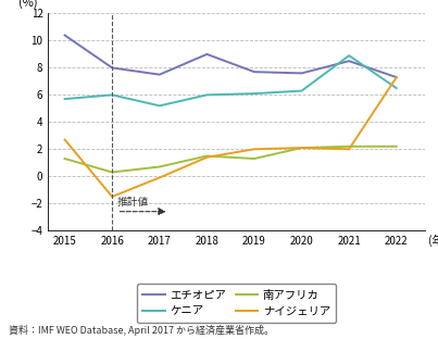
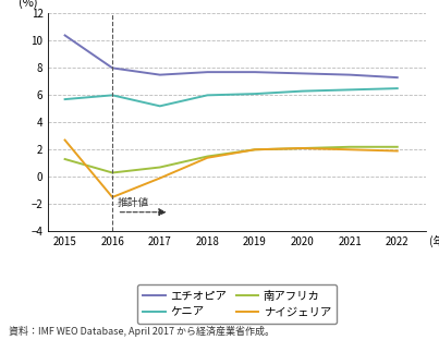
エチオピア/2018: 9.0 -> 7.7
南アフリカ/2019: 1.3 -> 2.0
エチオピア/2021: 8.5 -> 7.5
ケニア/2021: 8.9 -> 6.4
ナイジェリア/2022: 7.3 -> 1.9
